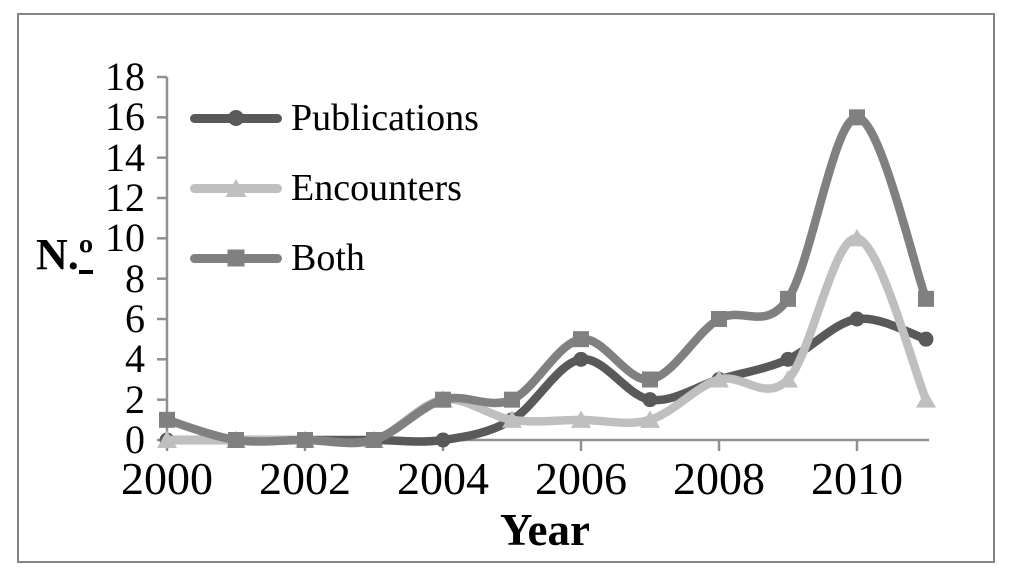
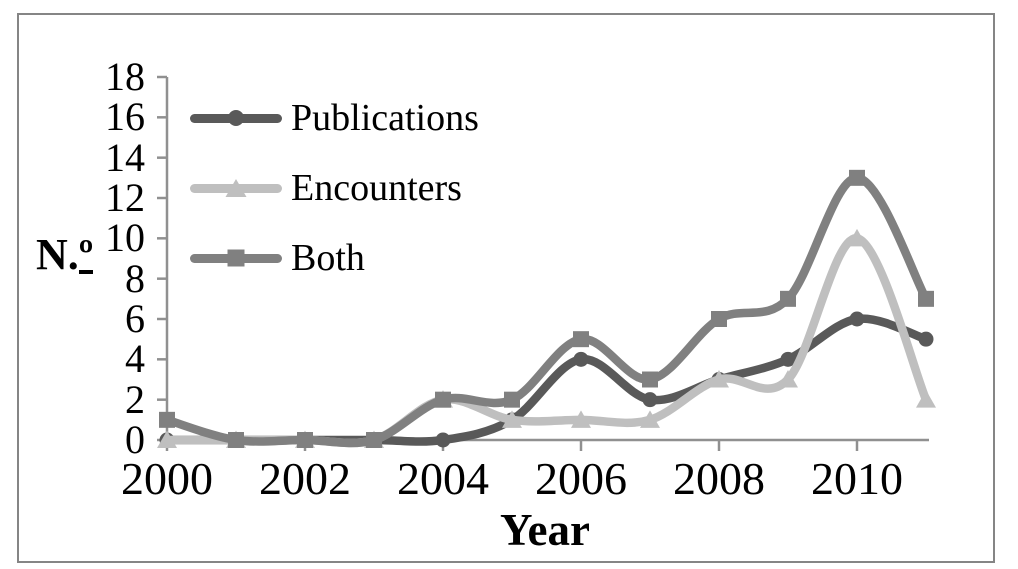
Both/2010: 16 -> 13
